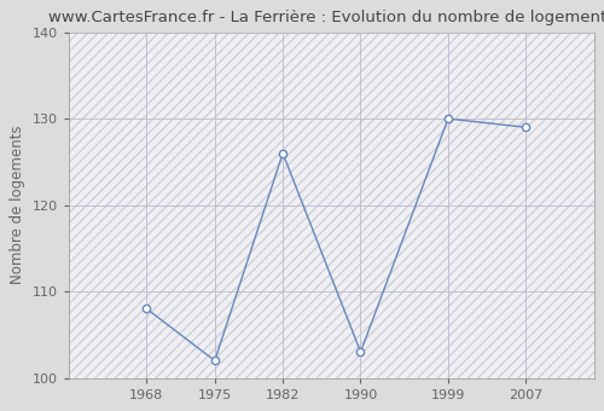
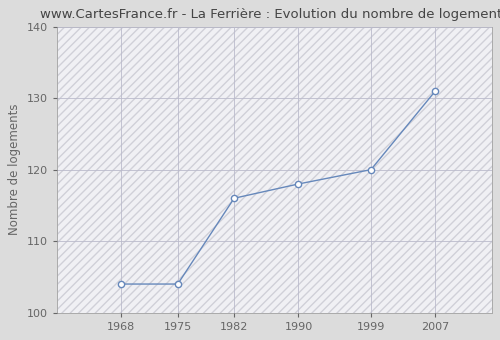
1968: 108 -> 104
1975: 102 -> 104
1982: 126 -> 116
1990: 103 -> 118
1999: 130 -> 120
2007: 129 -> 131
